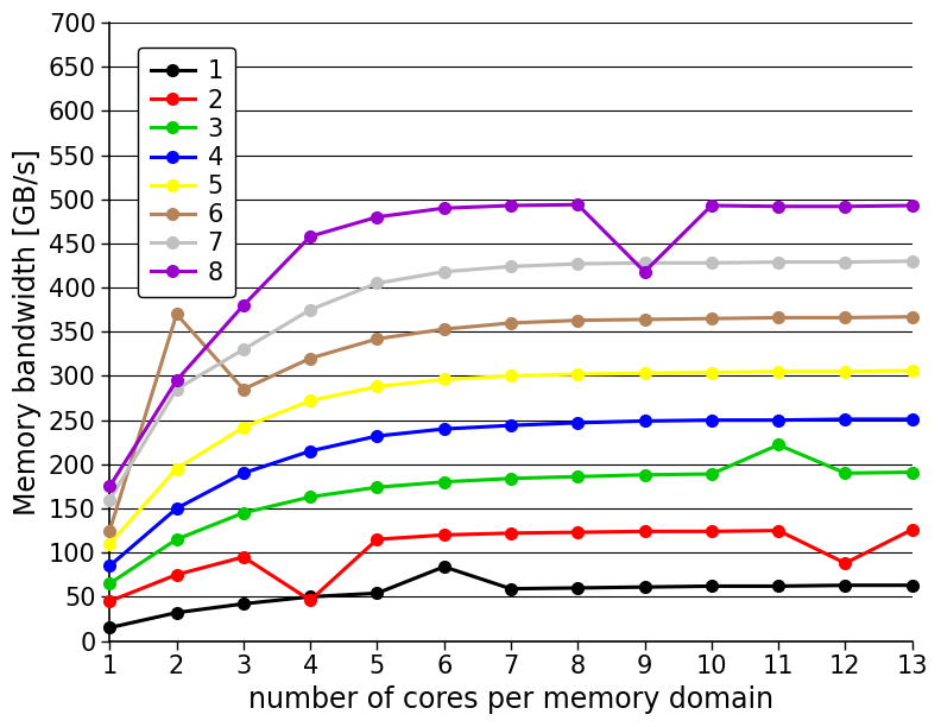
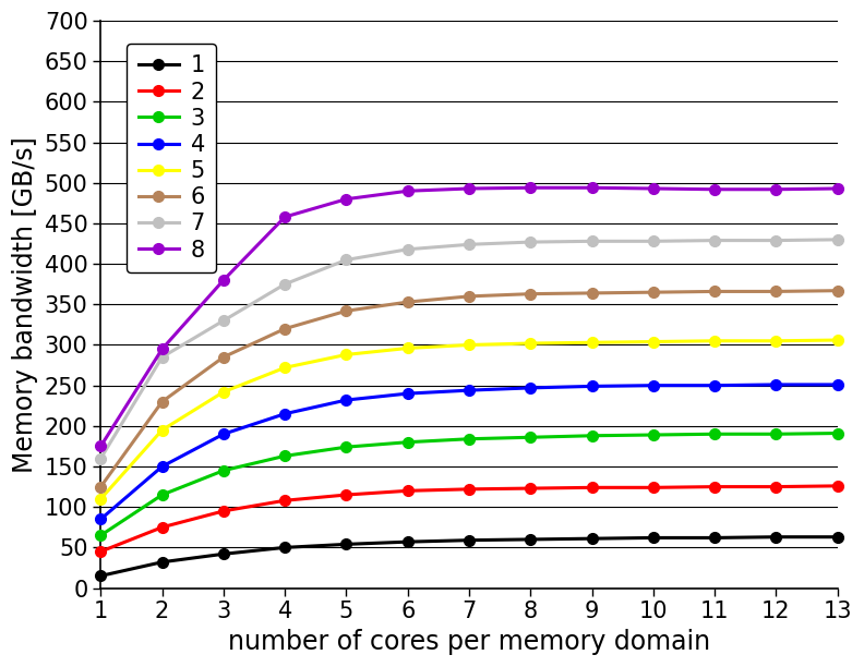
6/2: 370 -> 230
2/4: 46 -> 108
1/6: 84 -> 57
8/9: 418 -> 494
3/11: 222 -> 190
2/12: 88 -> 125
